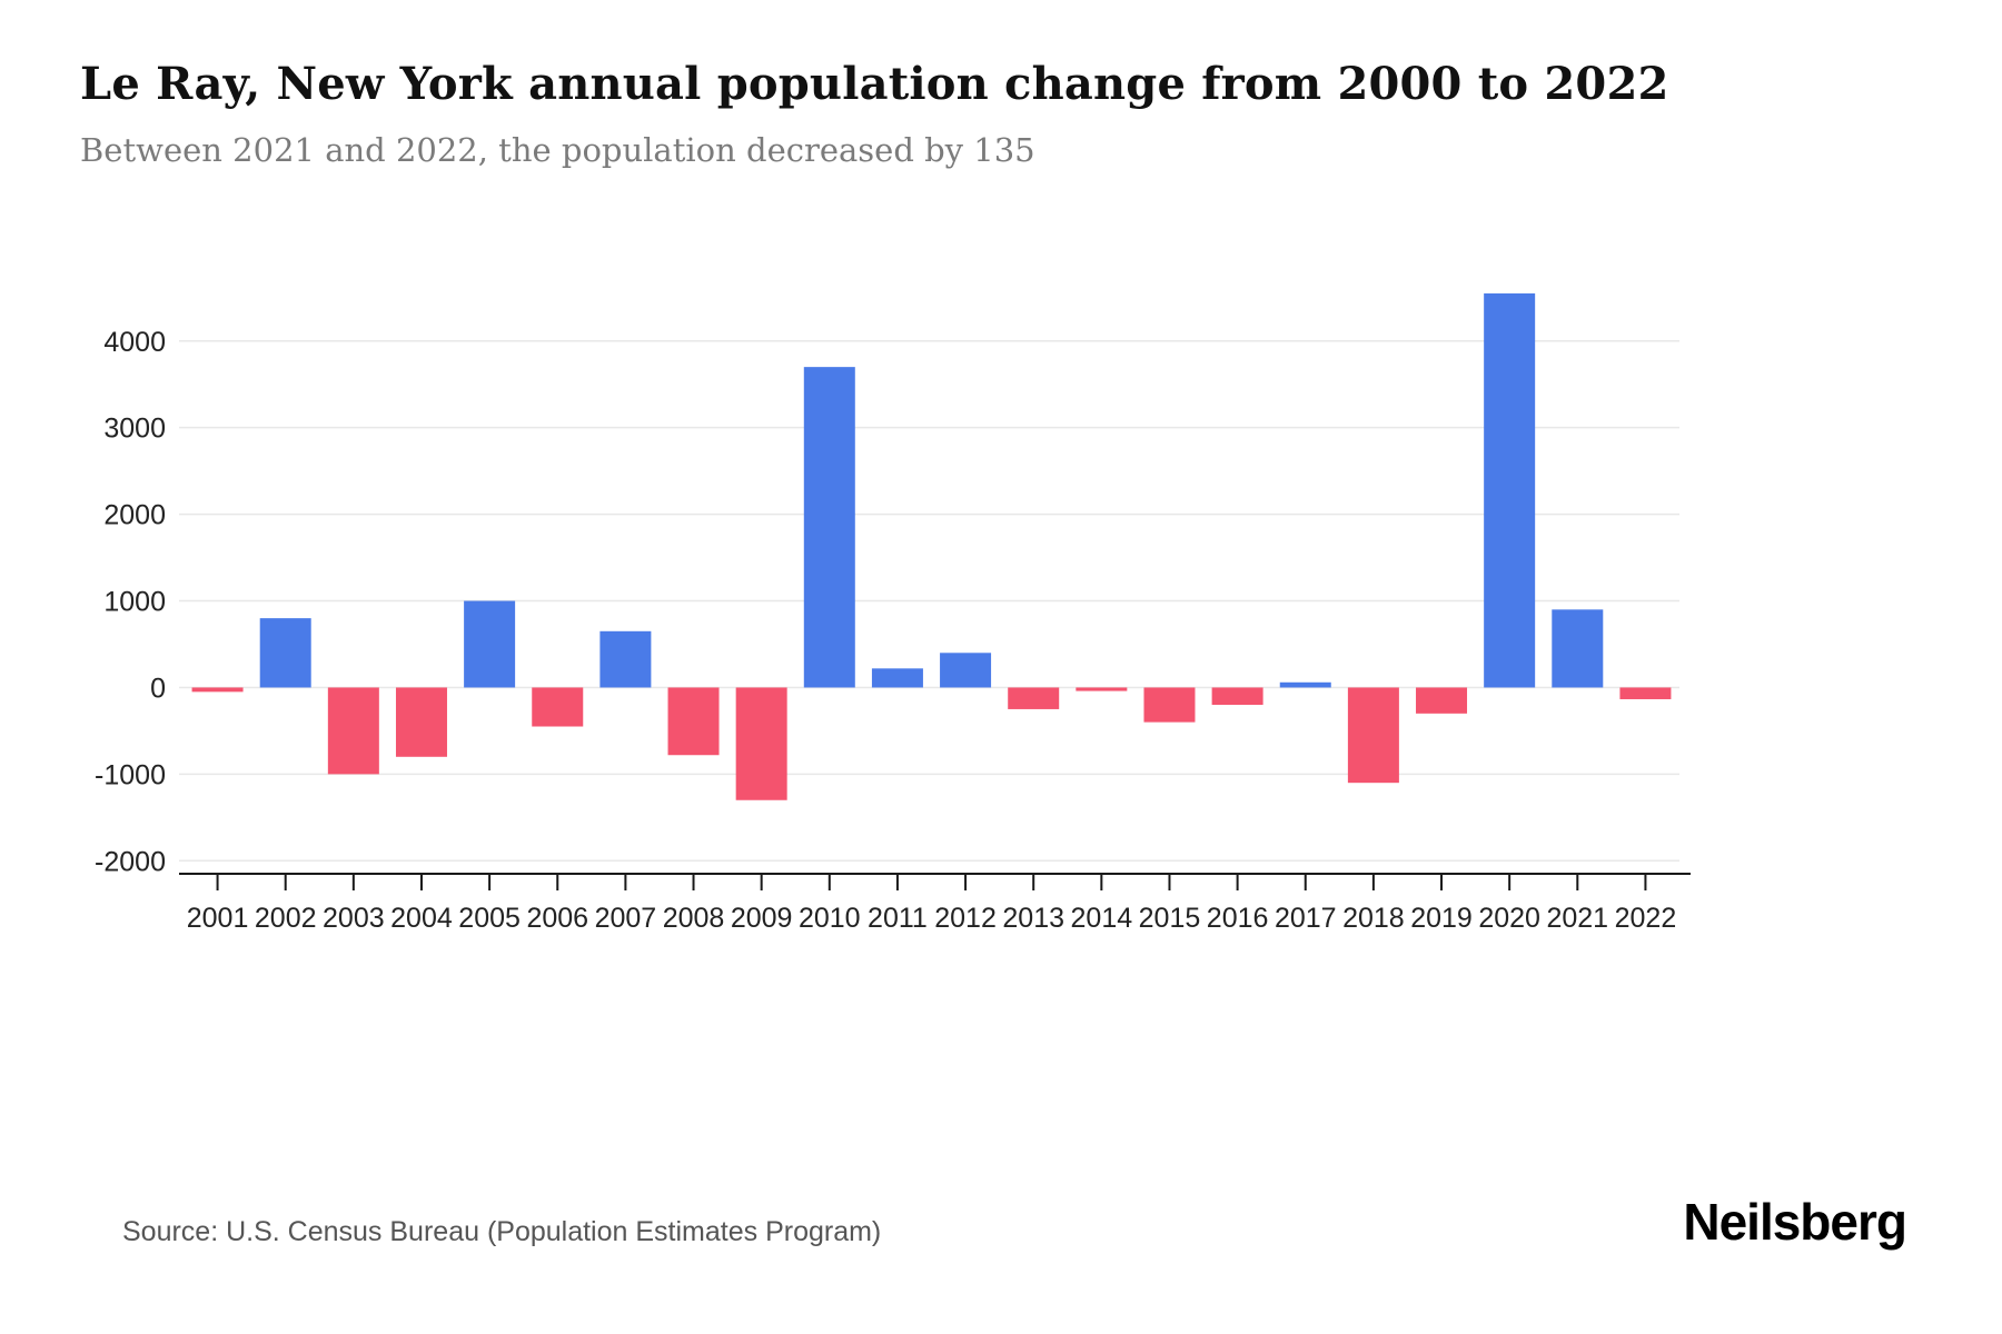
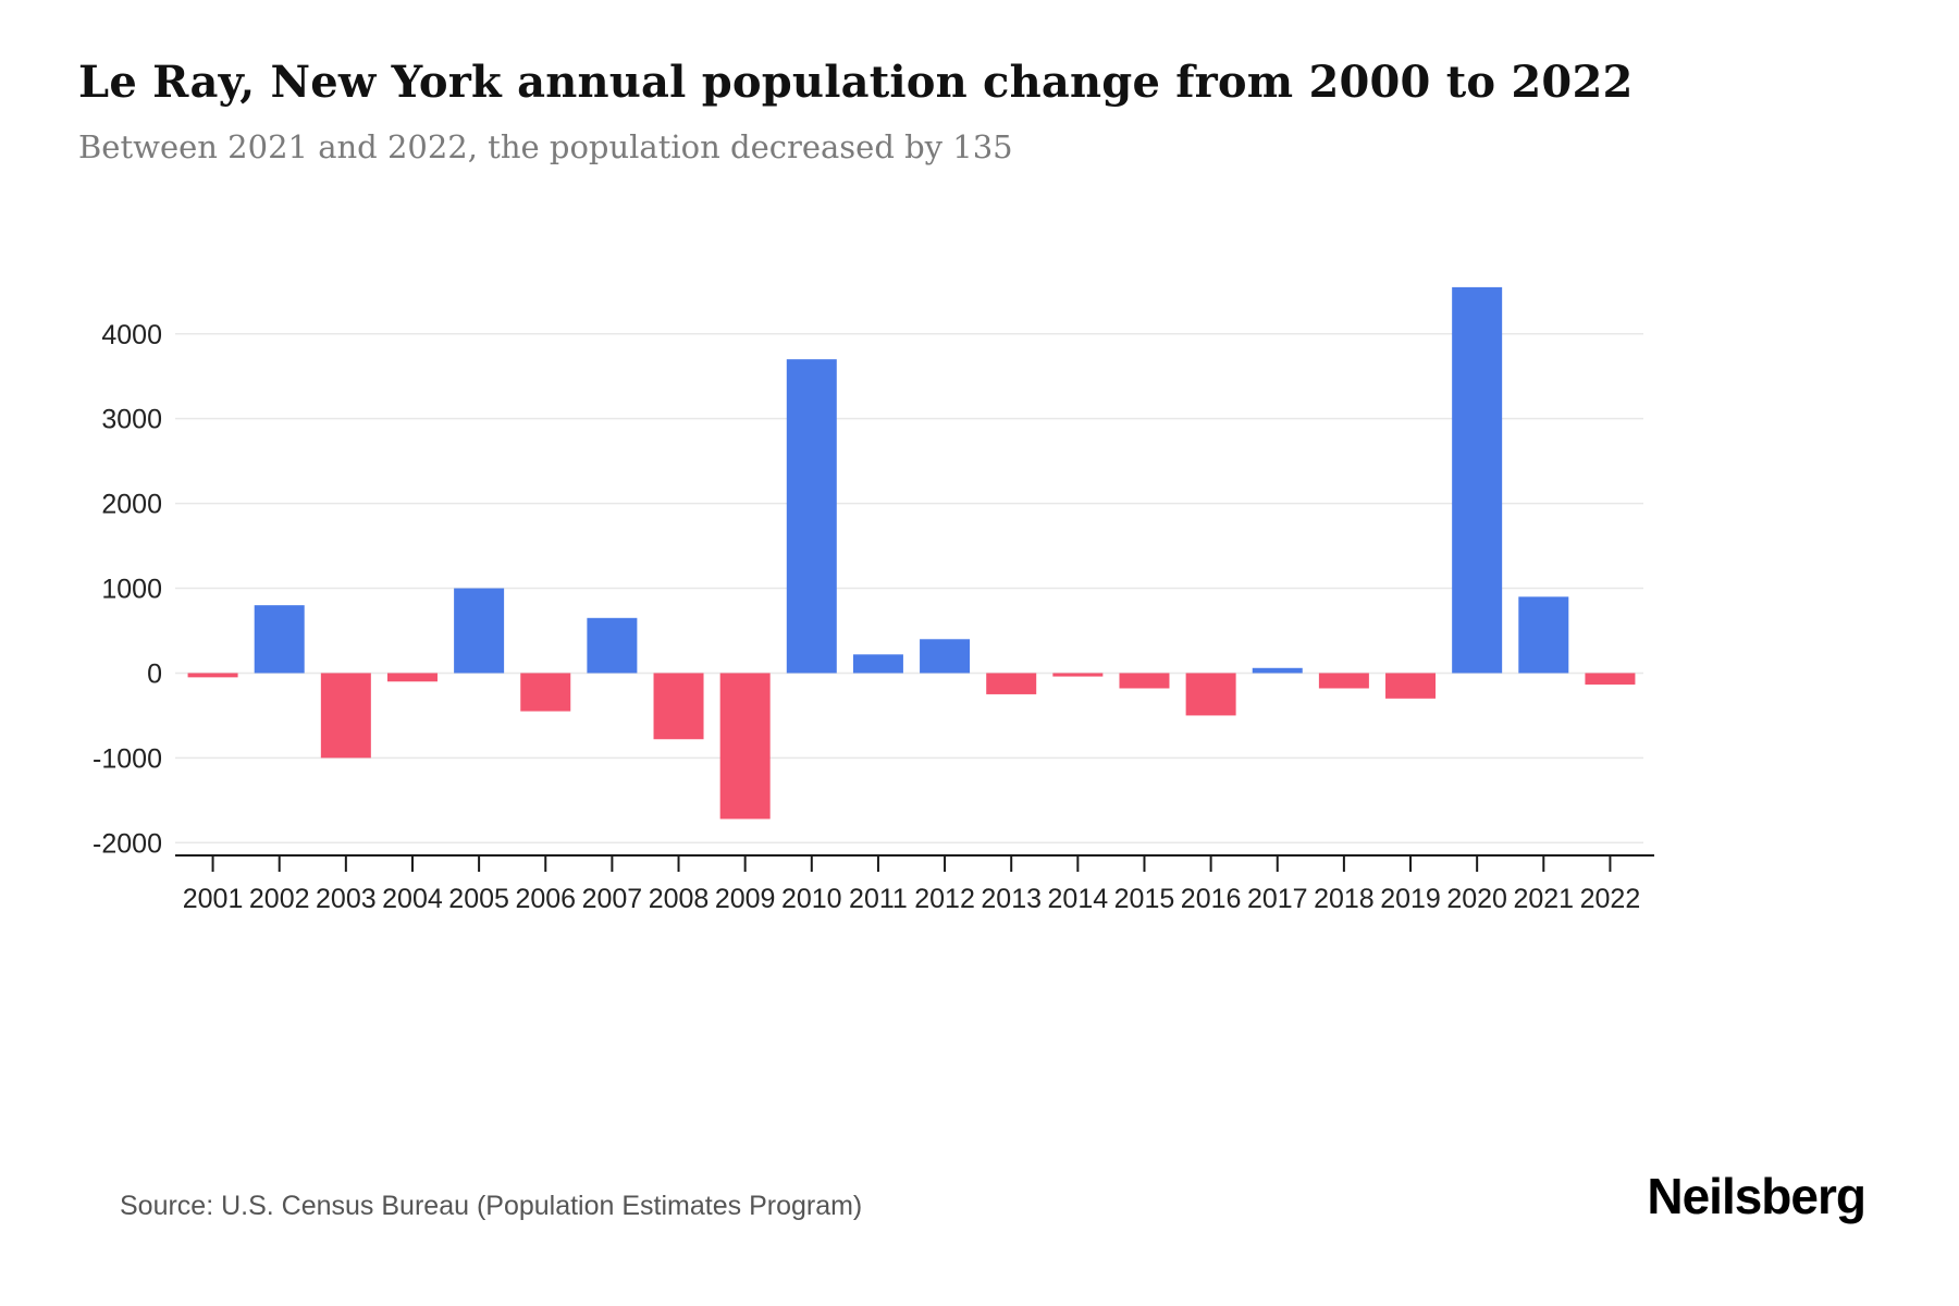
2004: -800 -> -100
2009: -1300 -> -1700
2015: -400 -> -200
2016: -200 -> -500
2018: -1100 -> -200
